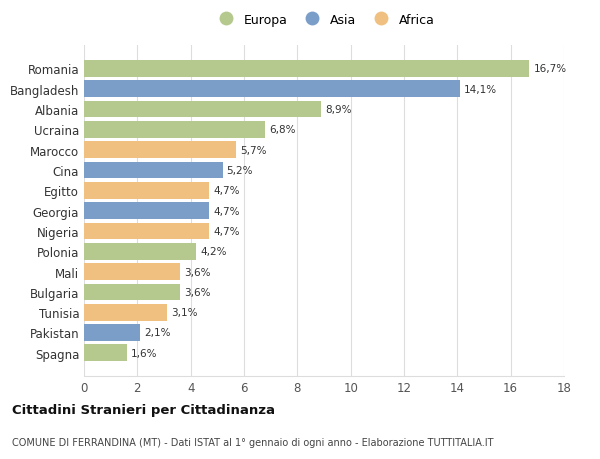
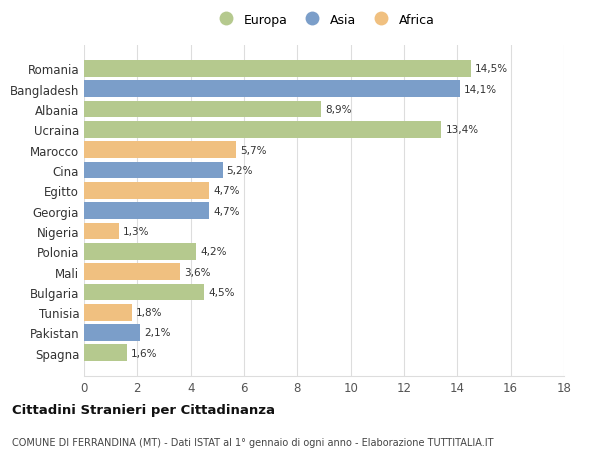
Romania: 16,7% -> 14,5%
Ucraina: 6,8% -> 13,4%
Nigeria: 4,7% -> 1,3%
Bulgaria: 3,6% -> 4,5%
Tunisia: 3,1% -> 1,8%
